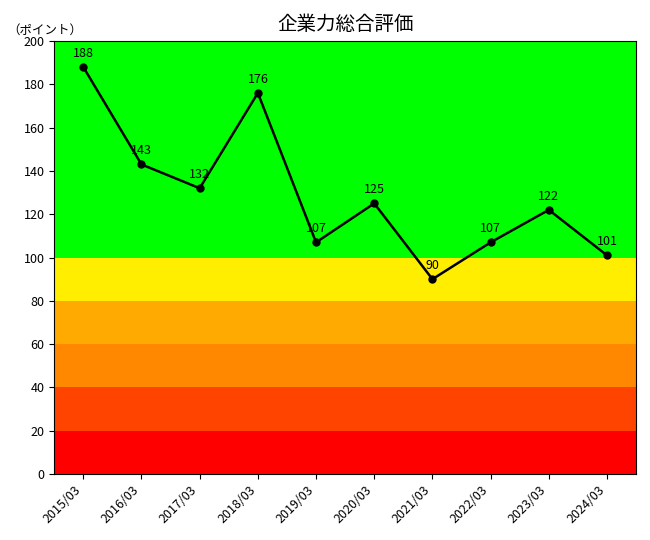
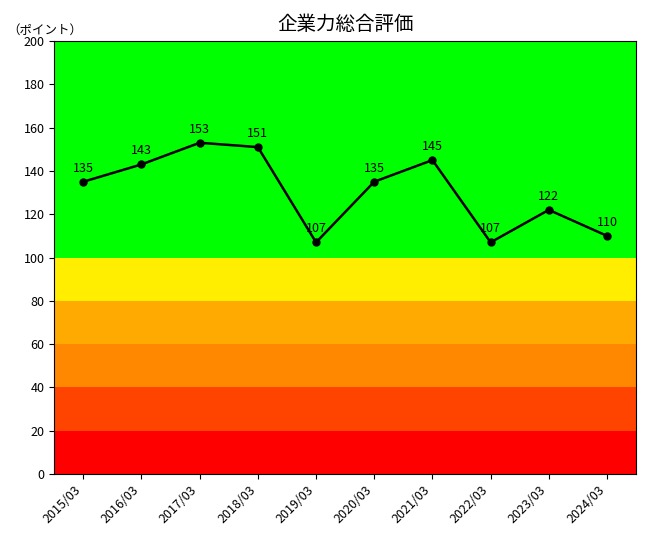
2015/03: 188 -> 135
2017/03: 132 -> 153
2018/03: 176 -> 151
2020/03: 125 -> 135
2021/03: 90 -> 145
2024/03: 101 -> 110
